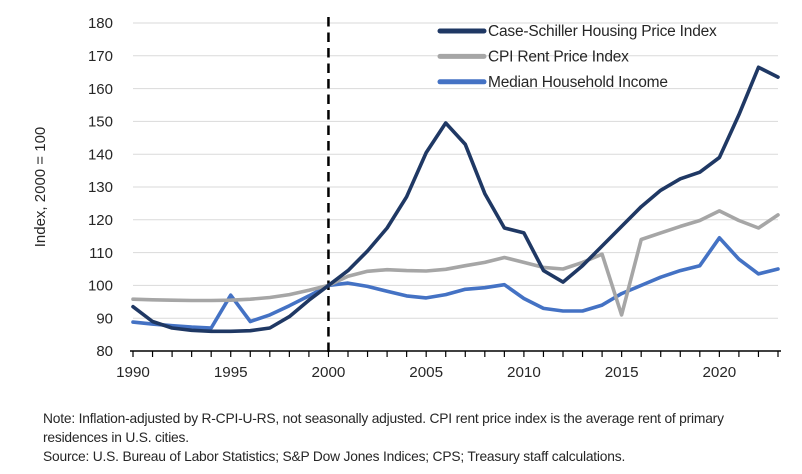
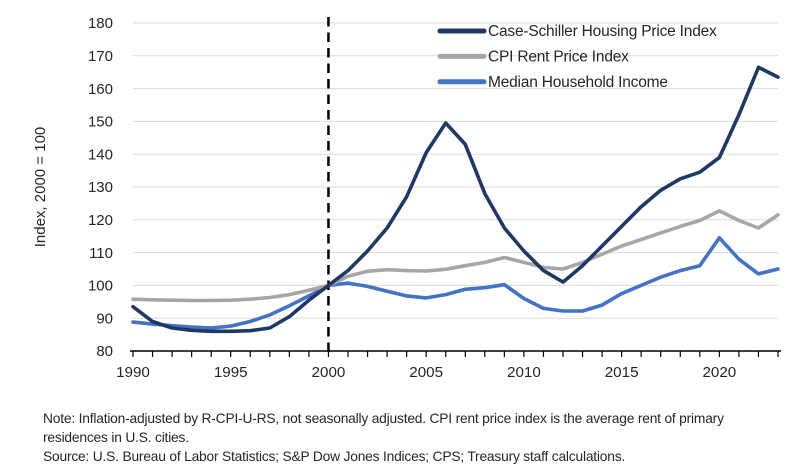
Median Household Income/1995: 97 -> 88
Case-Schiller Housing Price Index/2010: 116 -> 110
CPI Rent Price Index/2015: 91 -> 112
